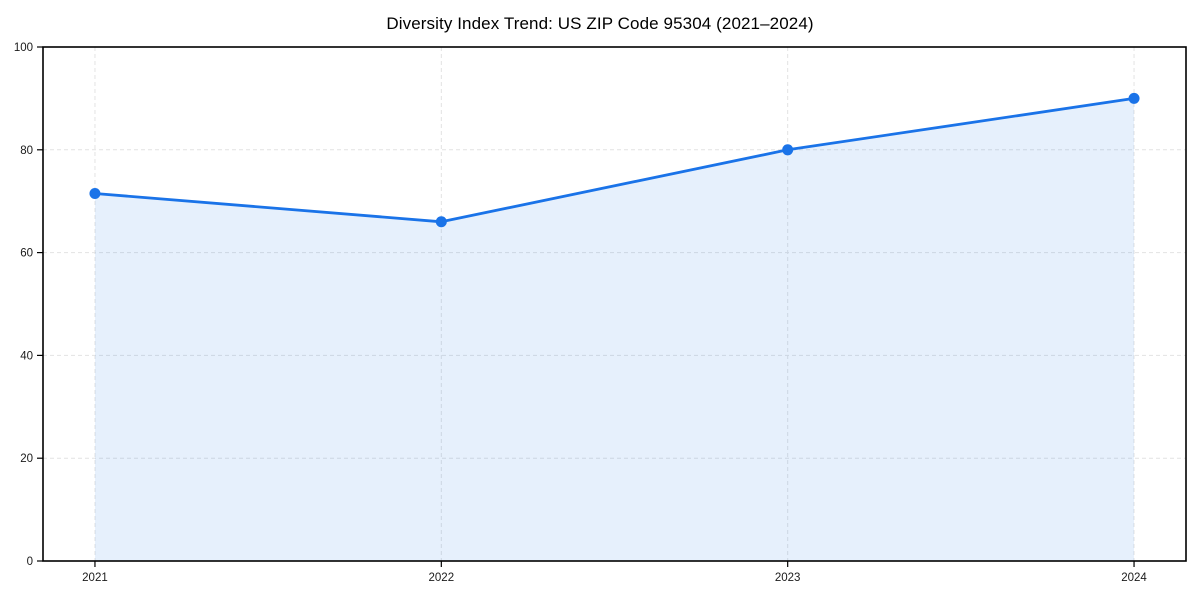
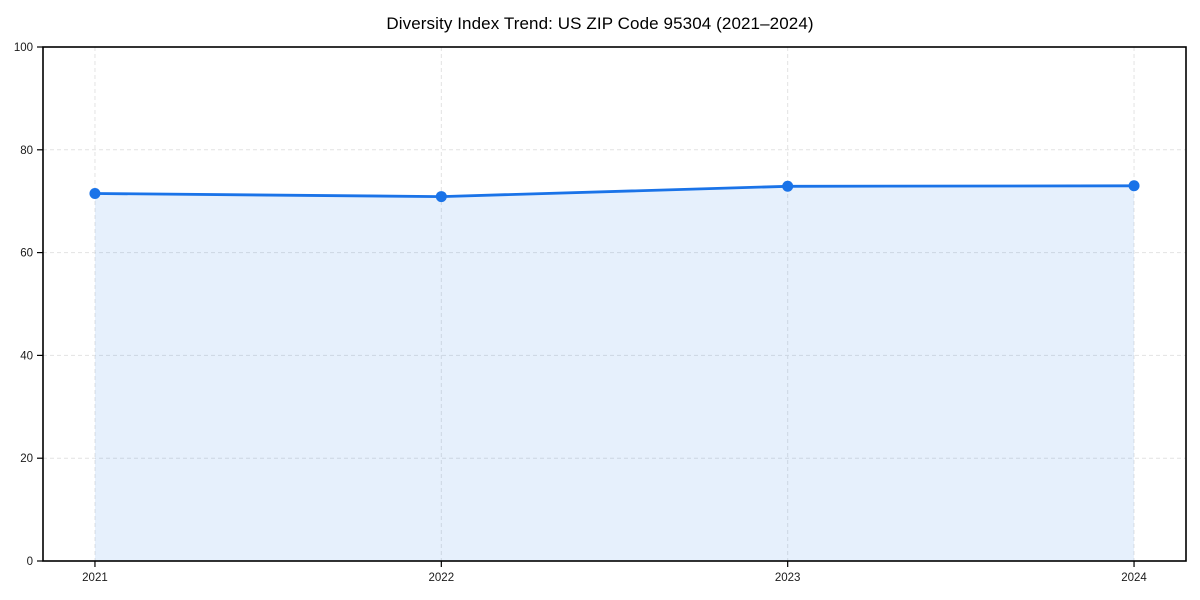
2022: 66 -> 71
2023: 80 -> 73
2024: 90 -> 73
